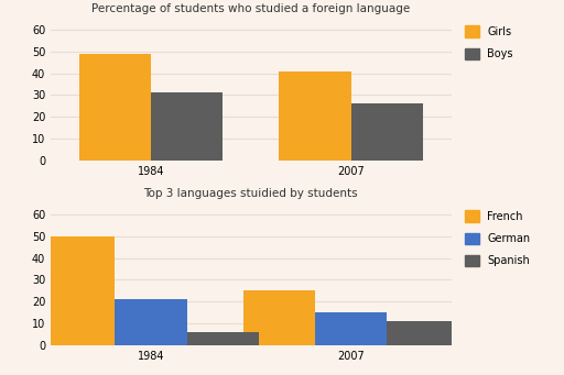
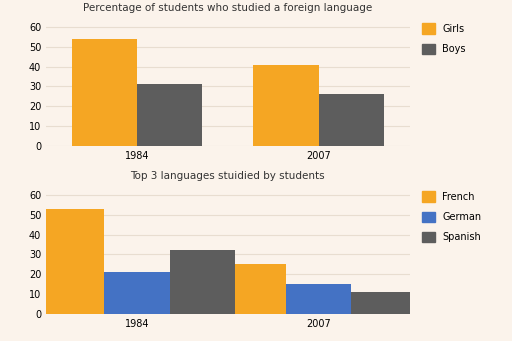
Percentage of students who studied a foreign language/Girls/1984: 49 -> 54
Top 3 languages stuidied by students/French/1984: 50 -> 53
Top 3 languages stuidied by students/Spanish/1984: 6 -> 32
